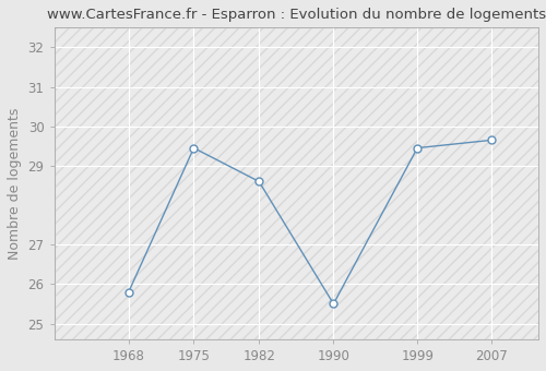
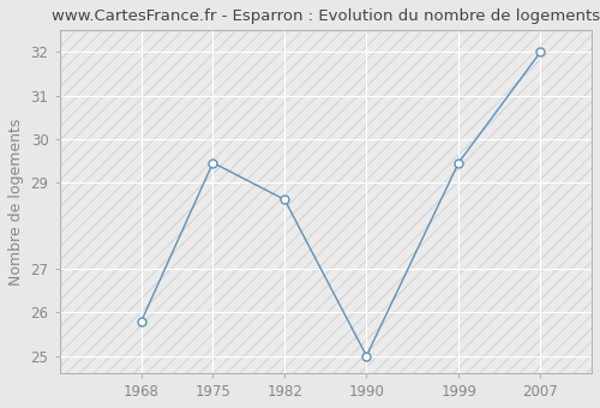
1990: 25.50 -> 25.00
2007: 29.65 -> 32.00
